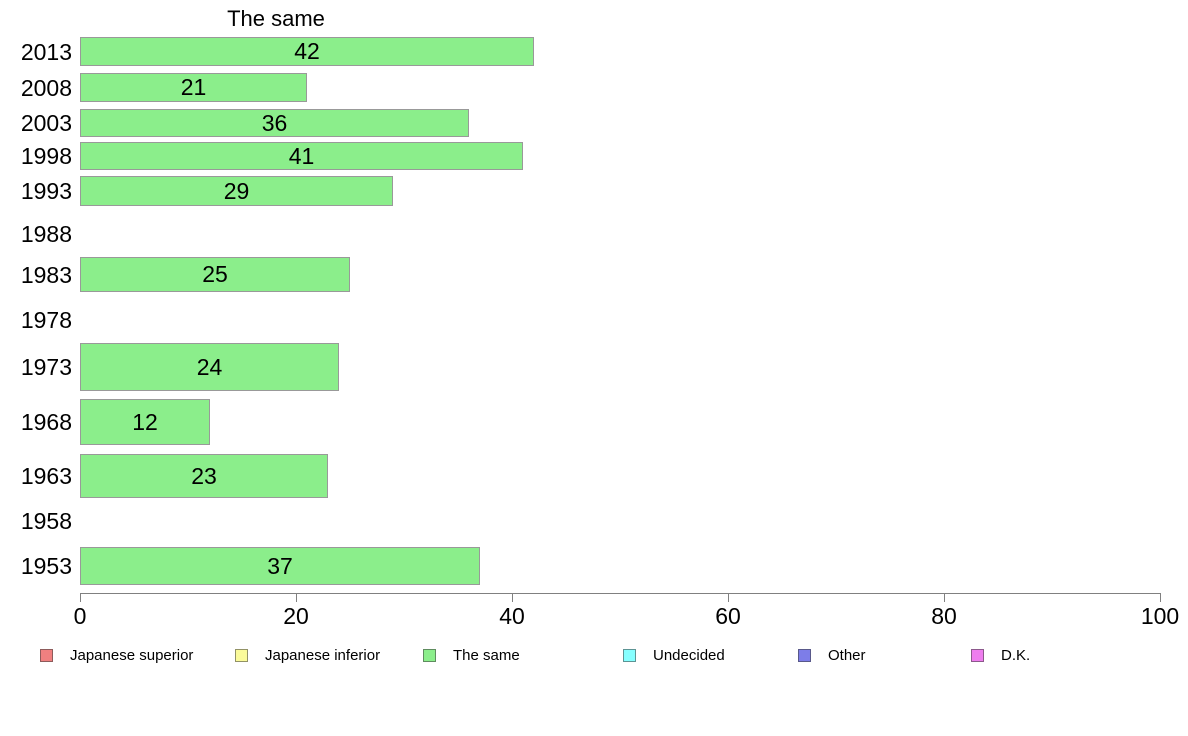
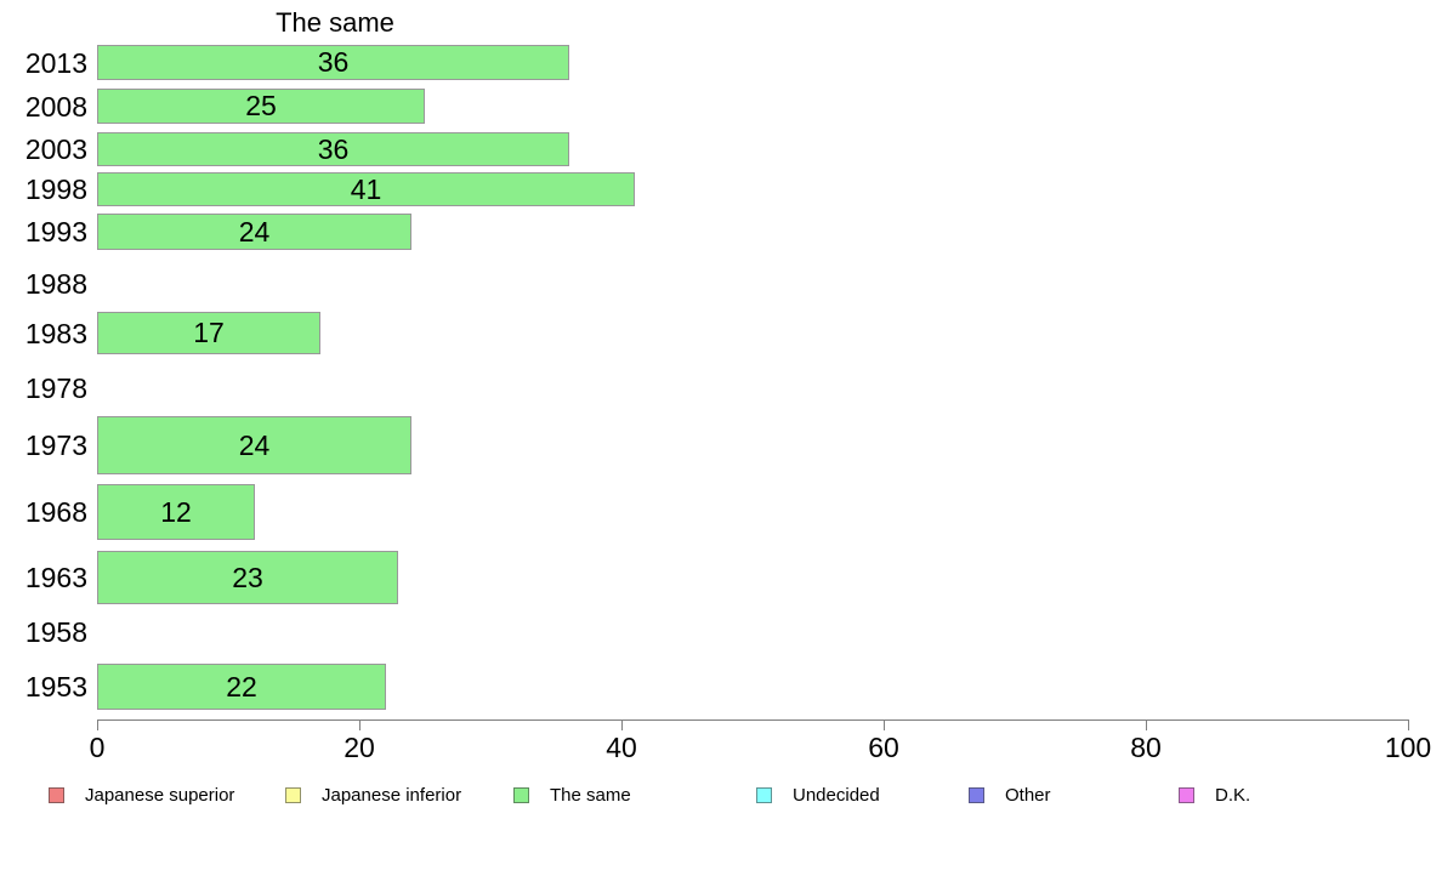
2013: 42 -> 36
2008: 21 -> 25
1993: 29 -> 24
1983: 25 -> 17
1953: 37 -> 22
